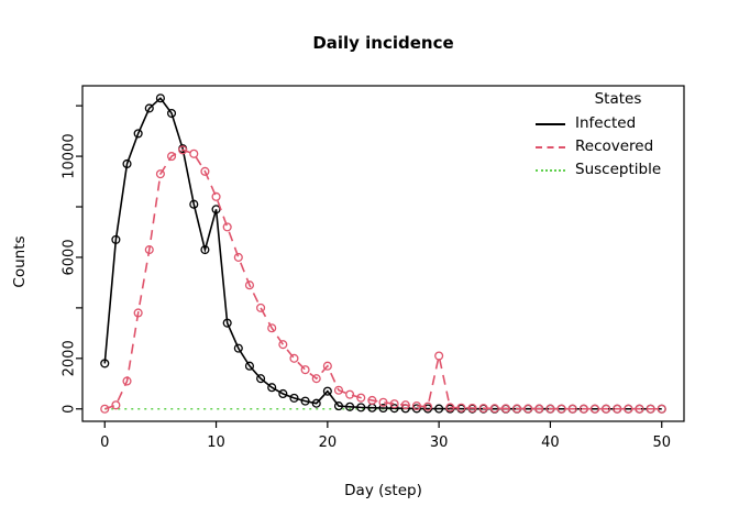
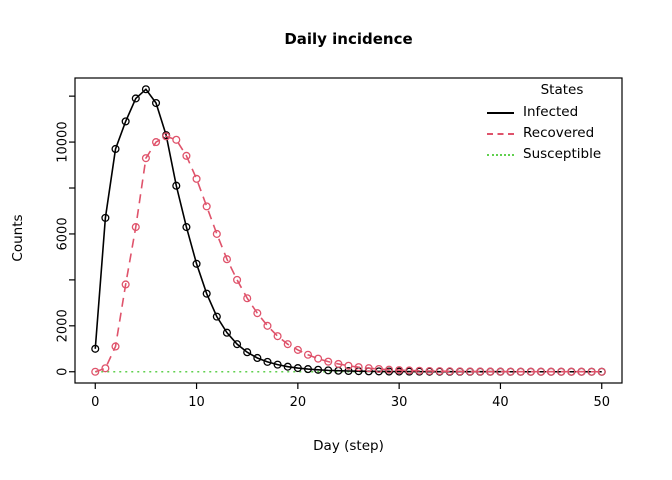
Infected/0: 1800 -> 1000
Infected/10: 7900 -> 4700
Infected/20: 700 -> 200
Recovered/20: 1700 -> 1000
Recovered/30: 2100 -> 100
